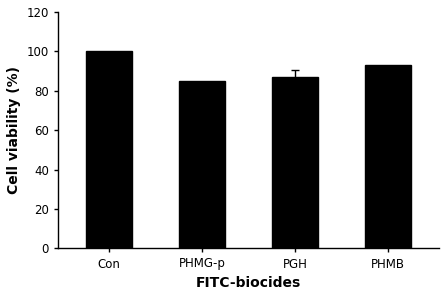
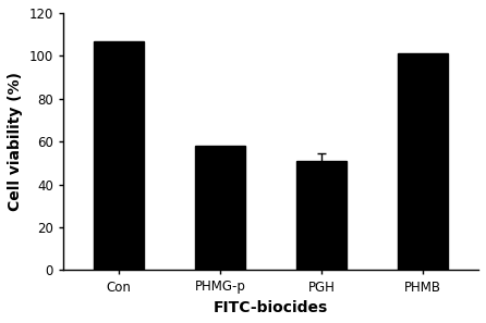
Con: 100 -> 107
PHMG-p: 85 -> 58
PGH: 87 -> 51
PHMB: 93 -> 101
